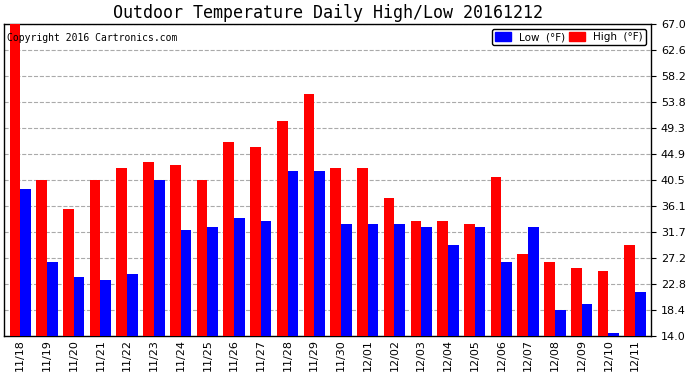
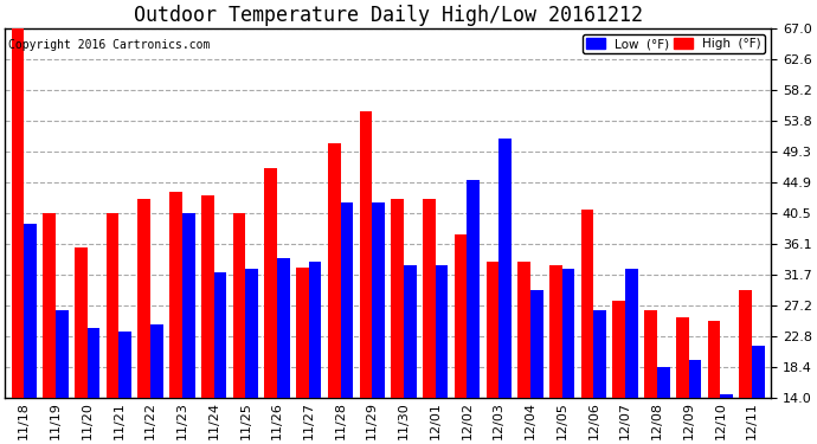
High (°F)/11/27: 46.0 -> 32.6
Low (°F)/12/02: 33.0 -> 45.2
Low (°F)/12/03: 32.5 -> 51.2
